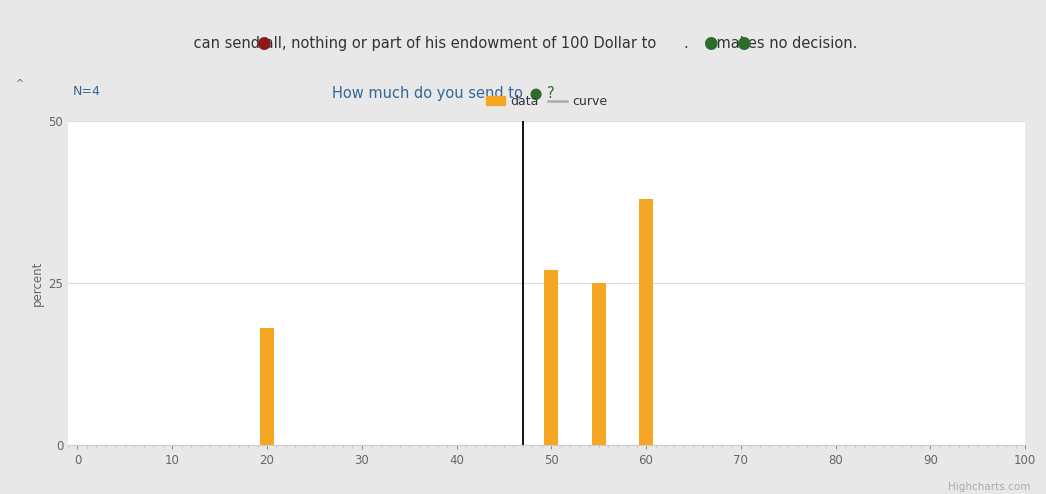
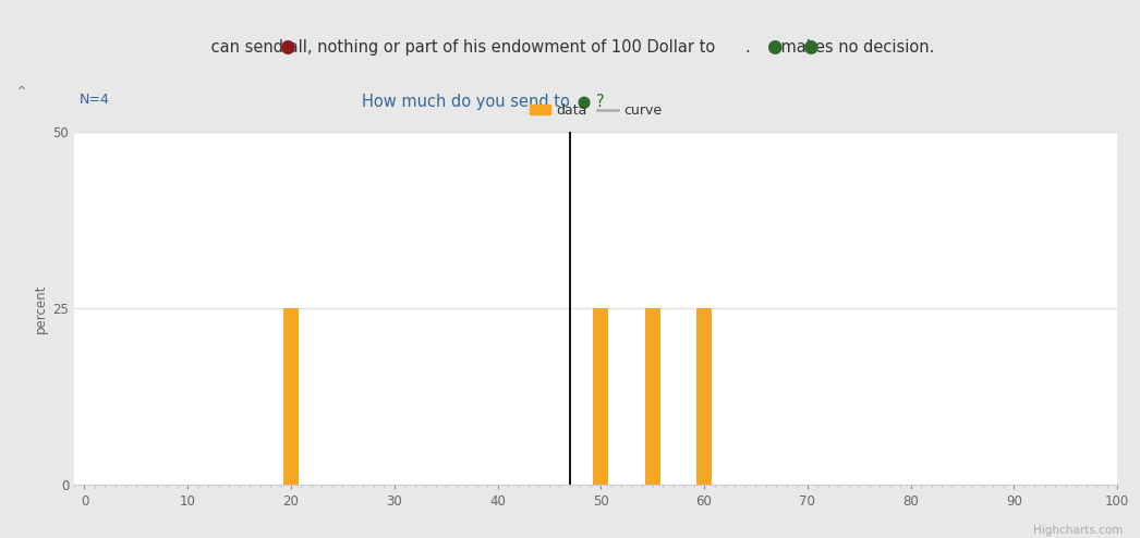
20: 18 -> 25
50: 27 -> 25
60: 38 -> 25
